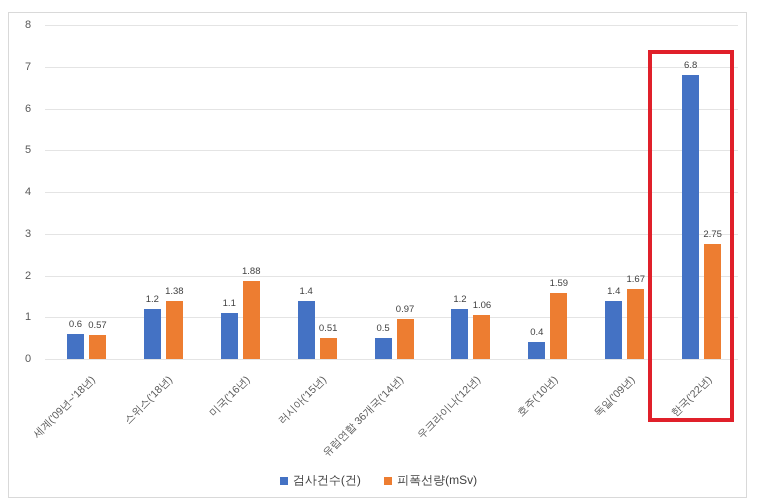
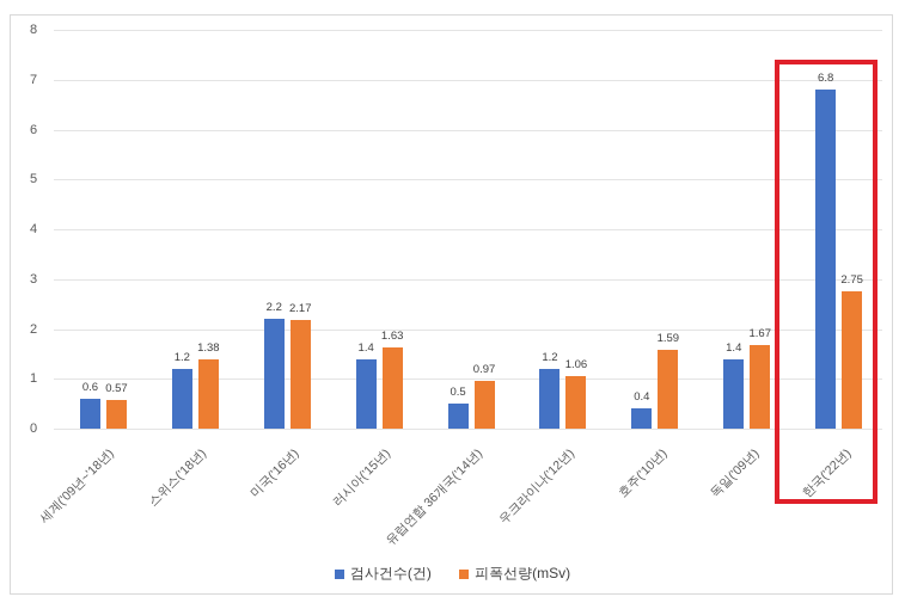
검사건수(건)/미국('16년): 1.1 -> 2.2
피폭선량(mSv)/미국('16년): 1.88 -> 2.17
피폭선량(mSv)/러시아('15년): 0.51 -> 1.63
